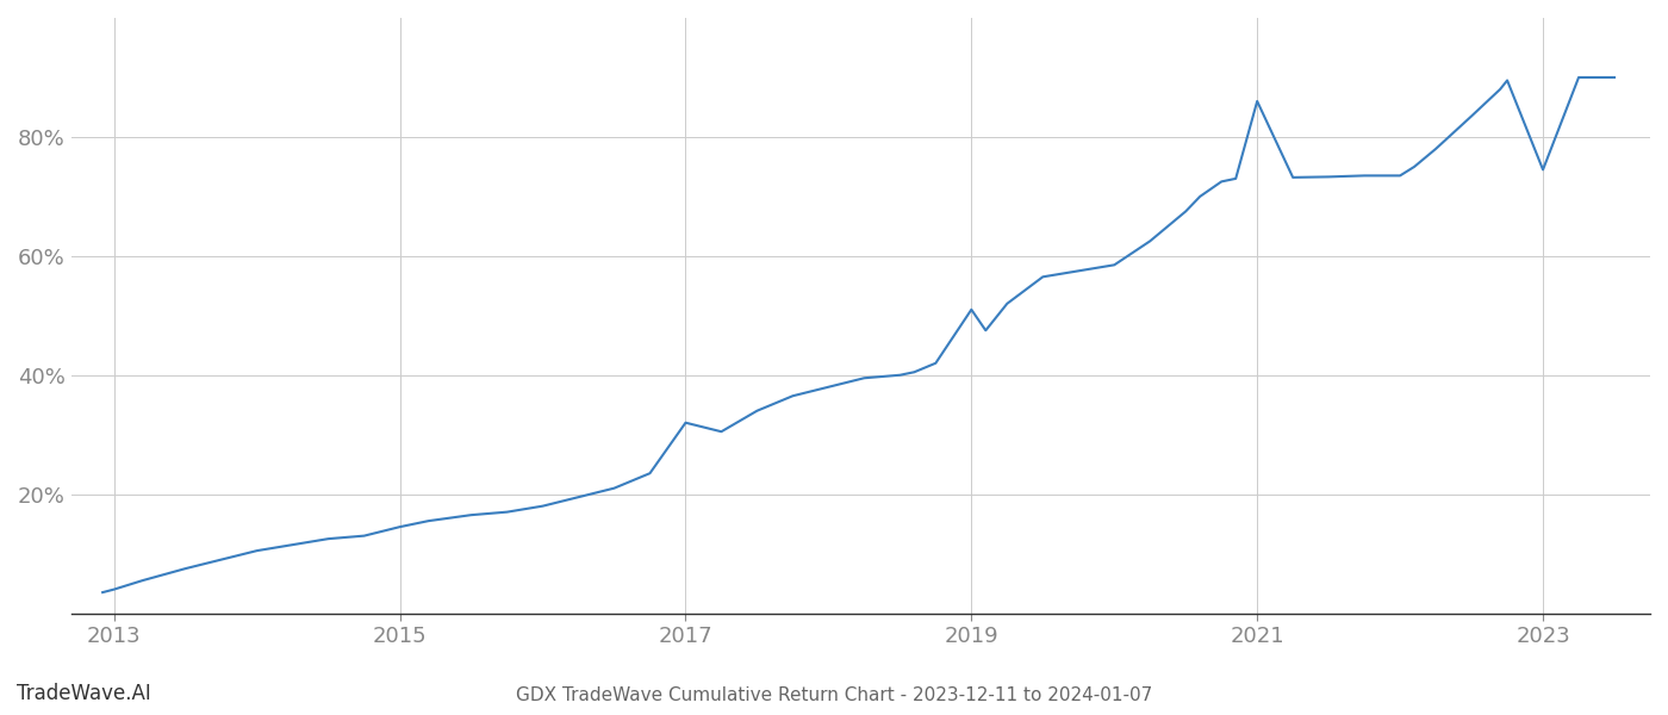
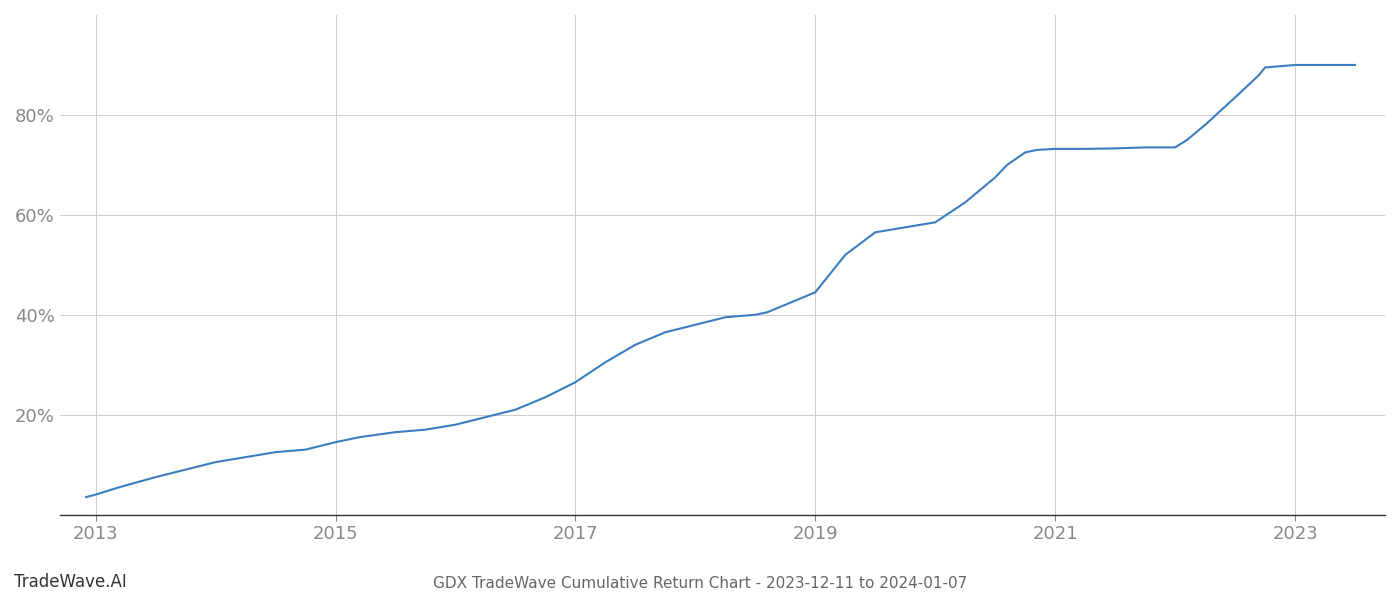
2017: 32.0% -> 26.5%
2019: 51.0% -> 44.5%
2021: 86.0% -> 73.2%
2023: 74.5% -> 90.0%
